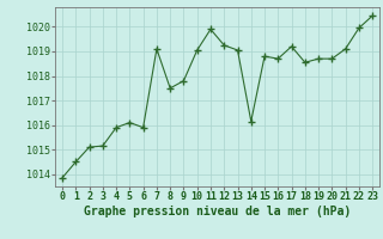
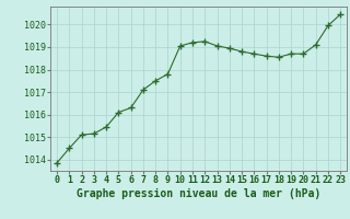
4: 1015.90 -> 1015.45
6: 1015.90 -> 1016.30
7: 1019.10 -> 1017.10
11: 1019.90 -> 1019.20
14: 1016.15 -> 1018.95
17: 1019.20 -> 1018.60
